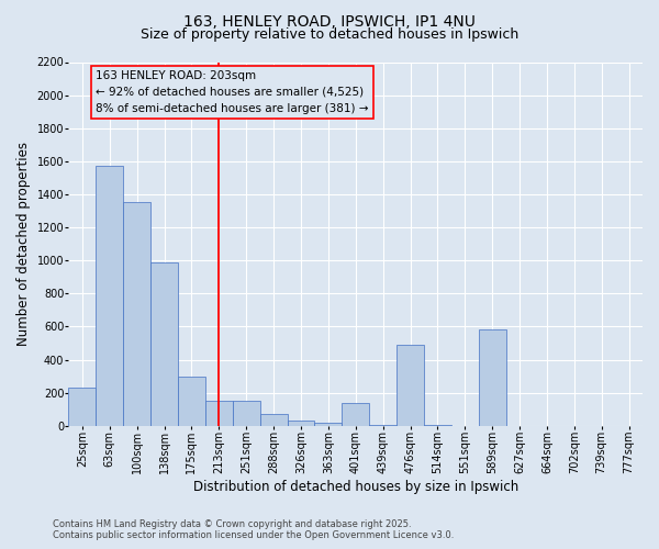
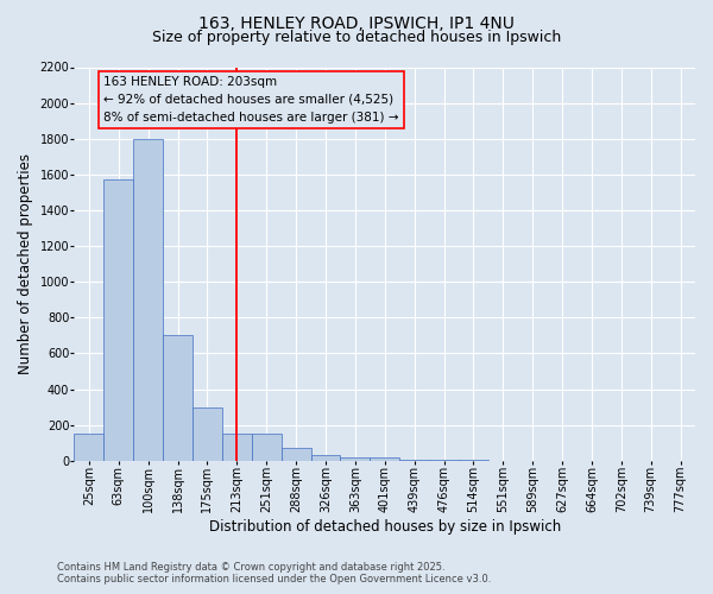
25sqm: 230 -> 150
100sqm: 1350 -> 1800
138sqm: 990 -> 700
401sqm: 140 -> 20
476sqm: 490 -> 0
589sqm: 580 -> 0
